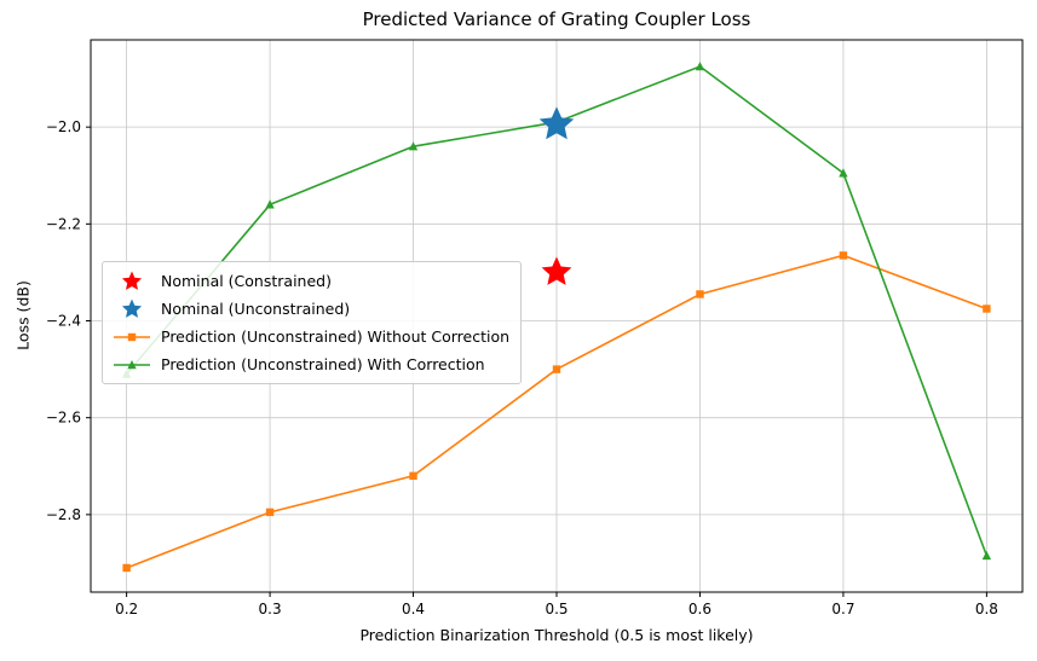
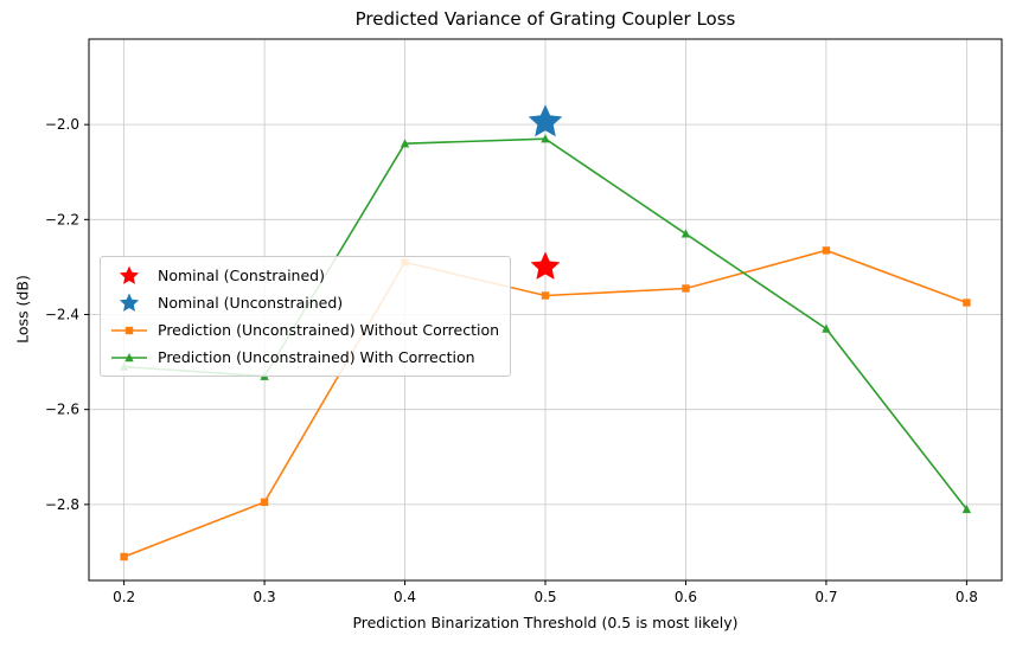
Prediction (Unconstrained) With Correction/0.3: -2.16 -> -2.53
Prediction (Unconstrained) Without Correction/0.4: -2.72 -> -2.29
Prediction (Unconstrained) Without Correction/0.5: -2.50 -> -2.36
Prediction (Unconstrained) With Correction/0.5: -1.99 -> -2.03
Prediction (Unconstrained) With Correction/0.6: -1.88 -> -2.23
Prediction (Unconstrained) With Correction/0.7: -2.10 -> -2.43
Prediction (Unconstrained) With Correction/0.8: -2.88 -> -2.81
